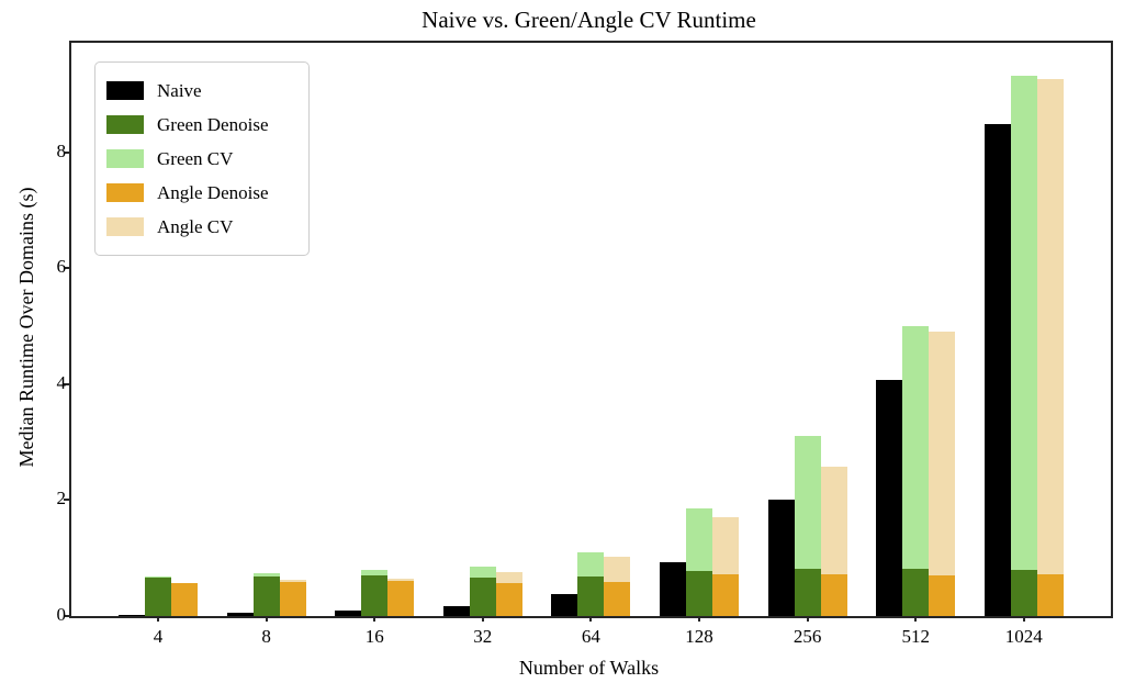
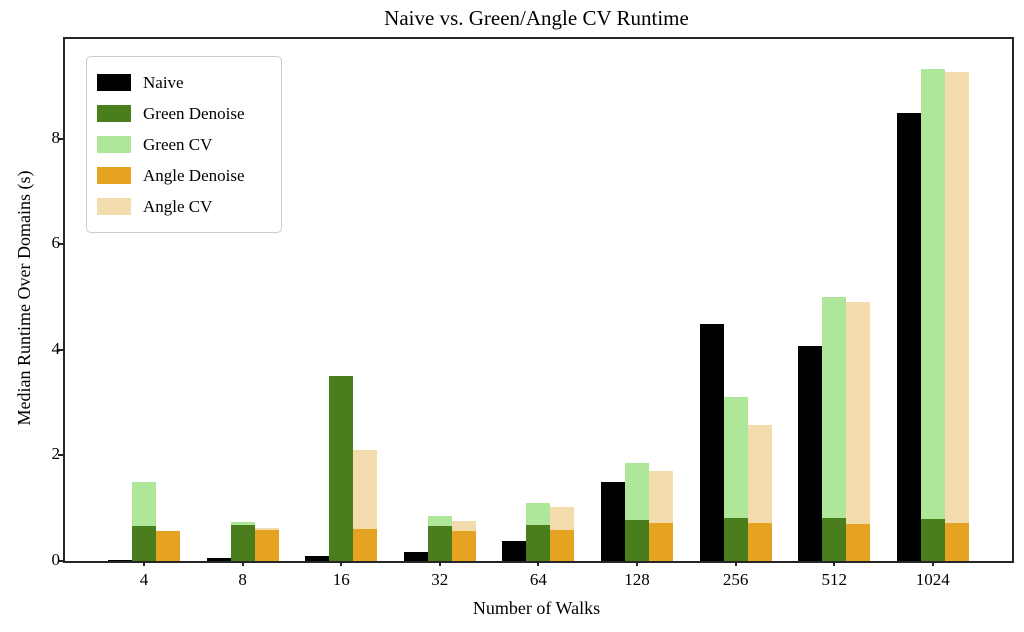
Green CV/4: 0.7 -> 1.5
Green Denoise/16: 0.7 -> 3.5
Angle CV/16: 0.7 -> 2.1
Naive/128: 0.9 -> 1.5
Naive/256: 2.0 -> 4.5
